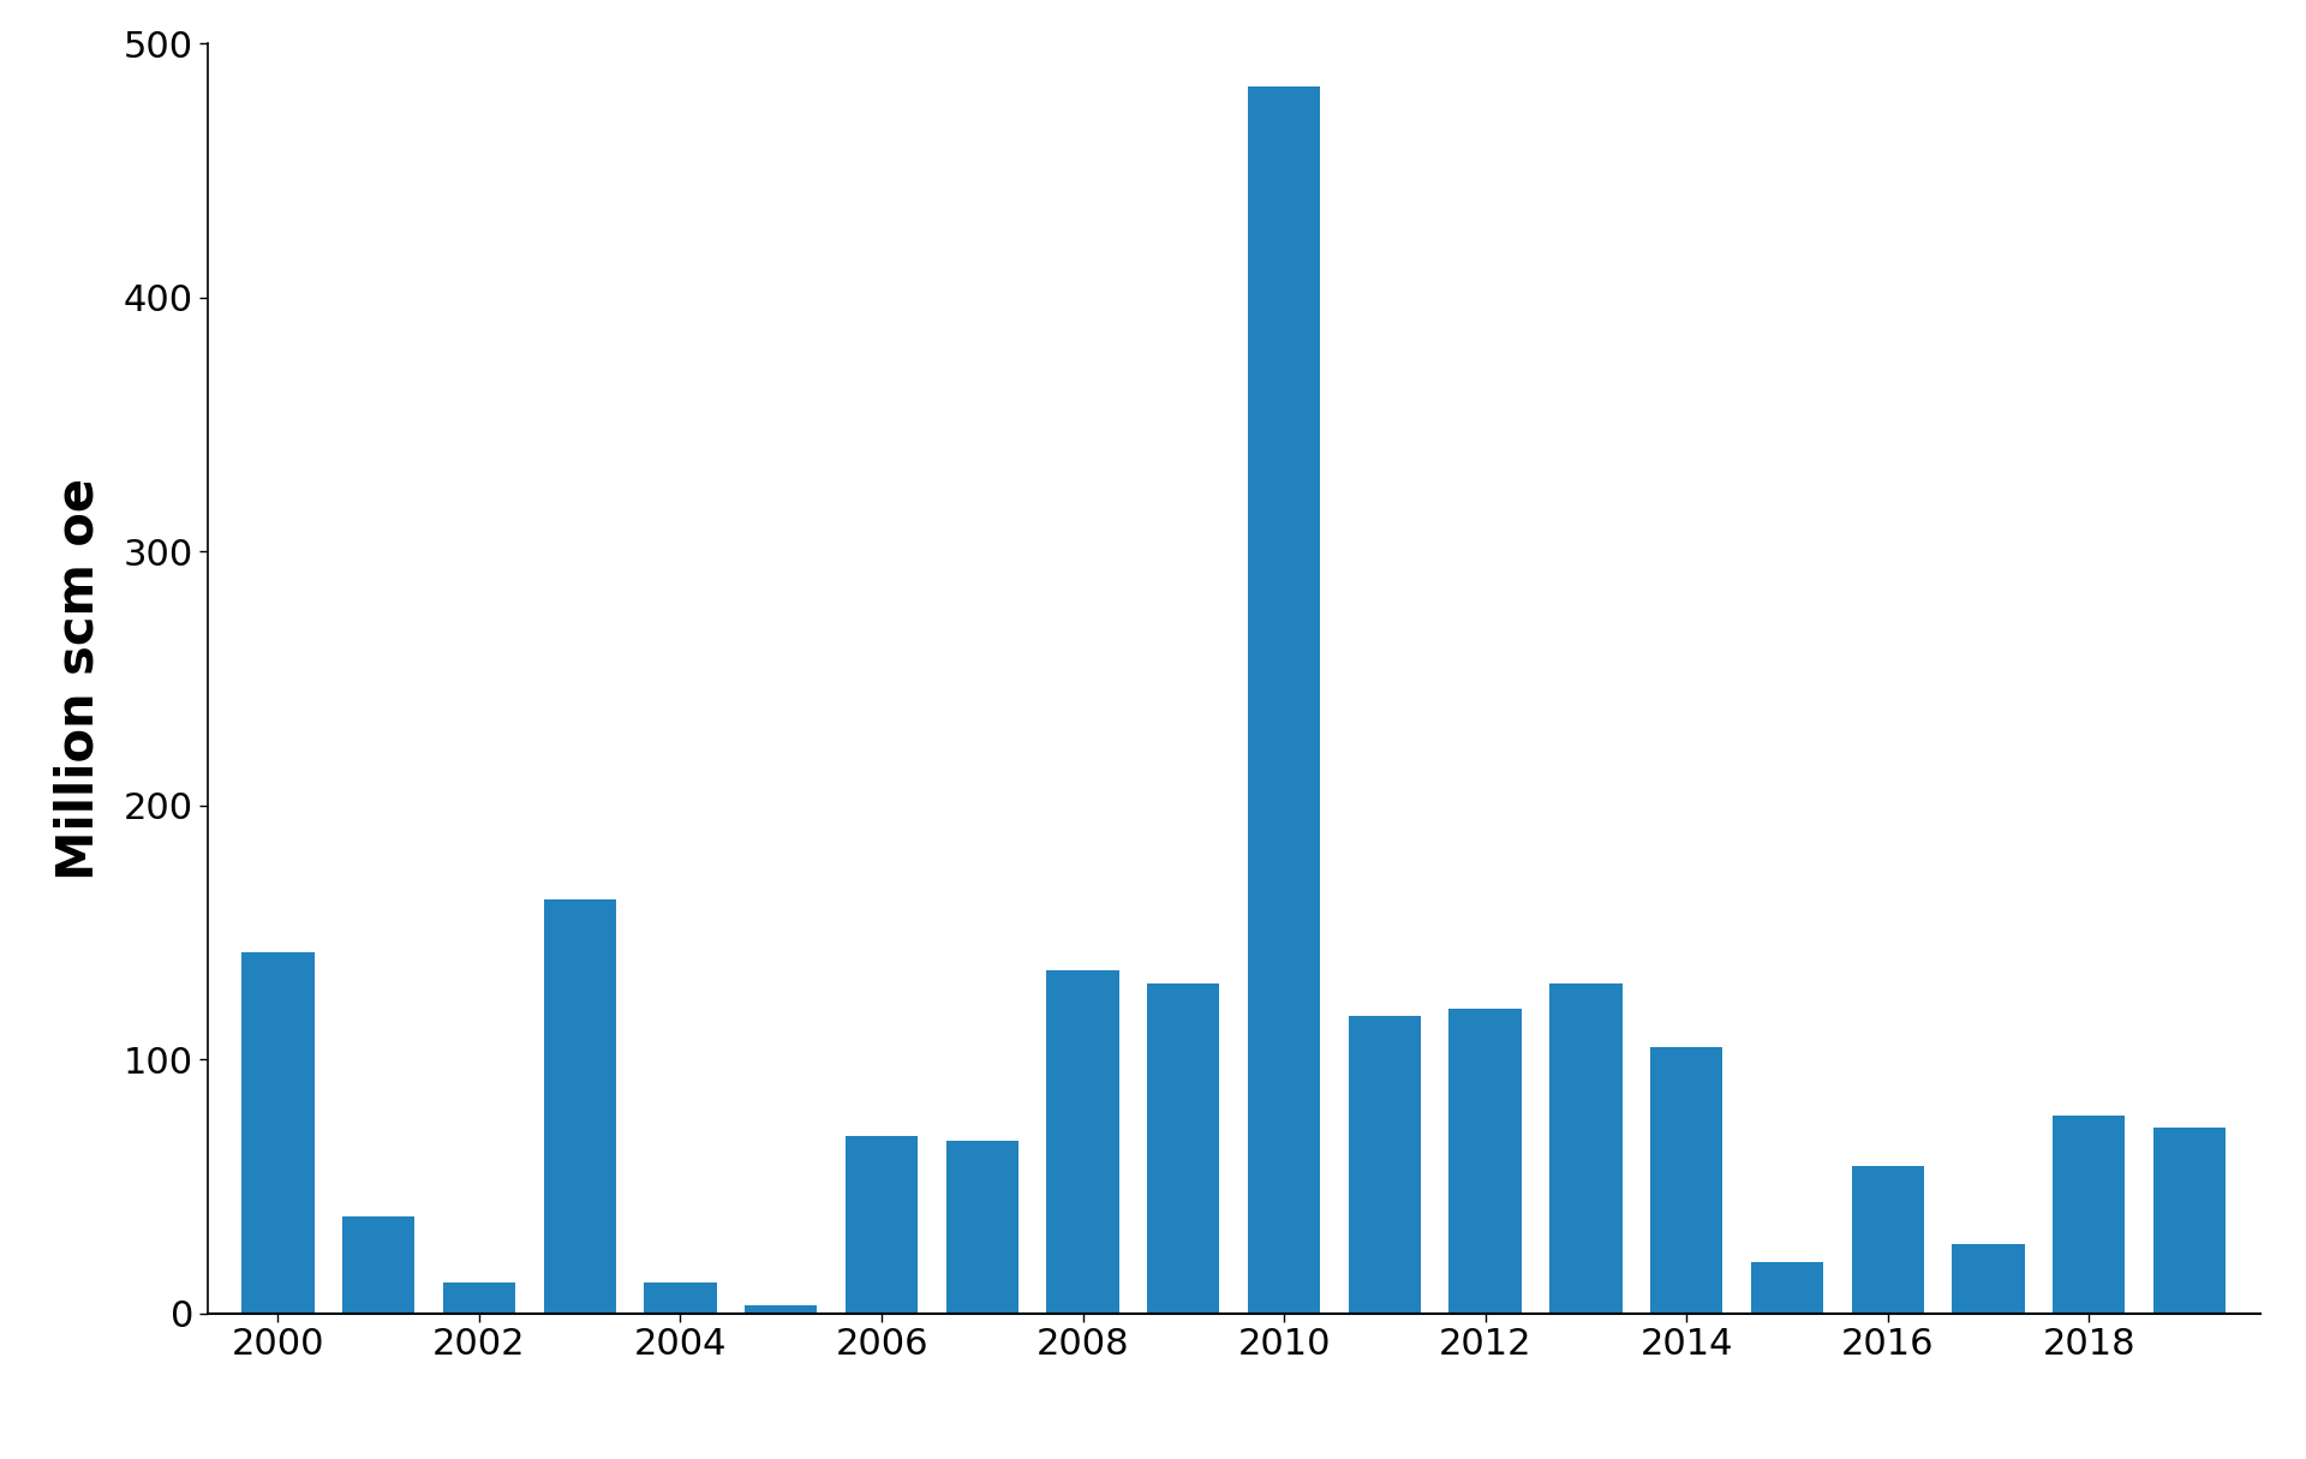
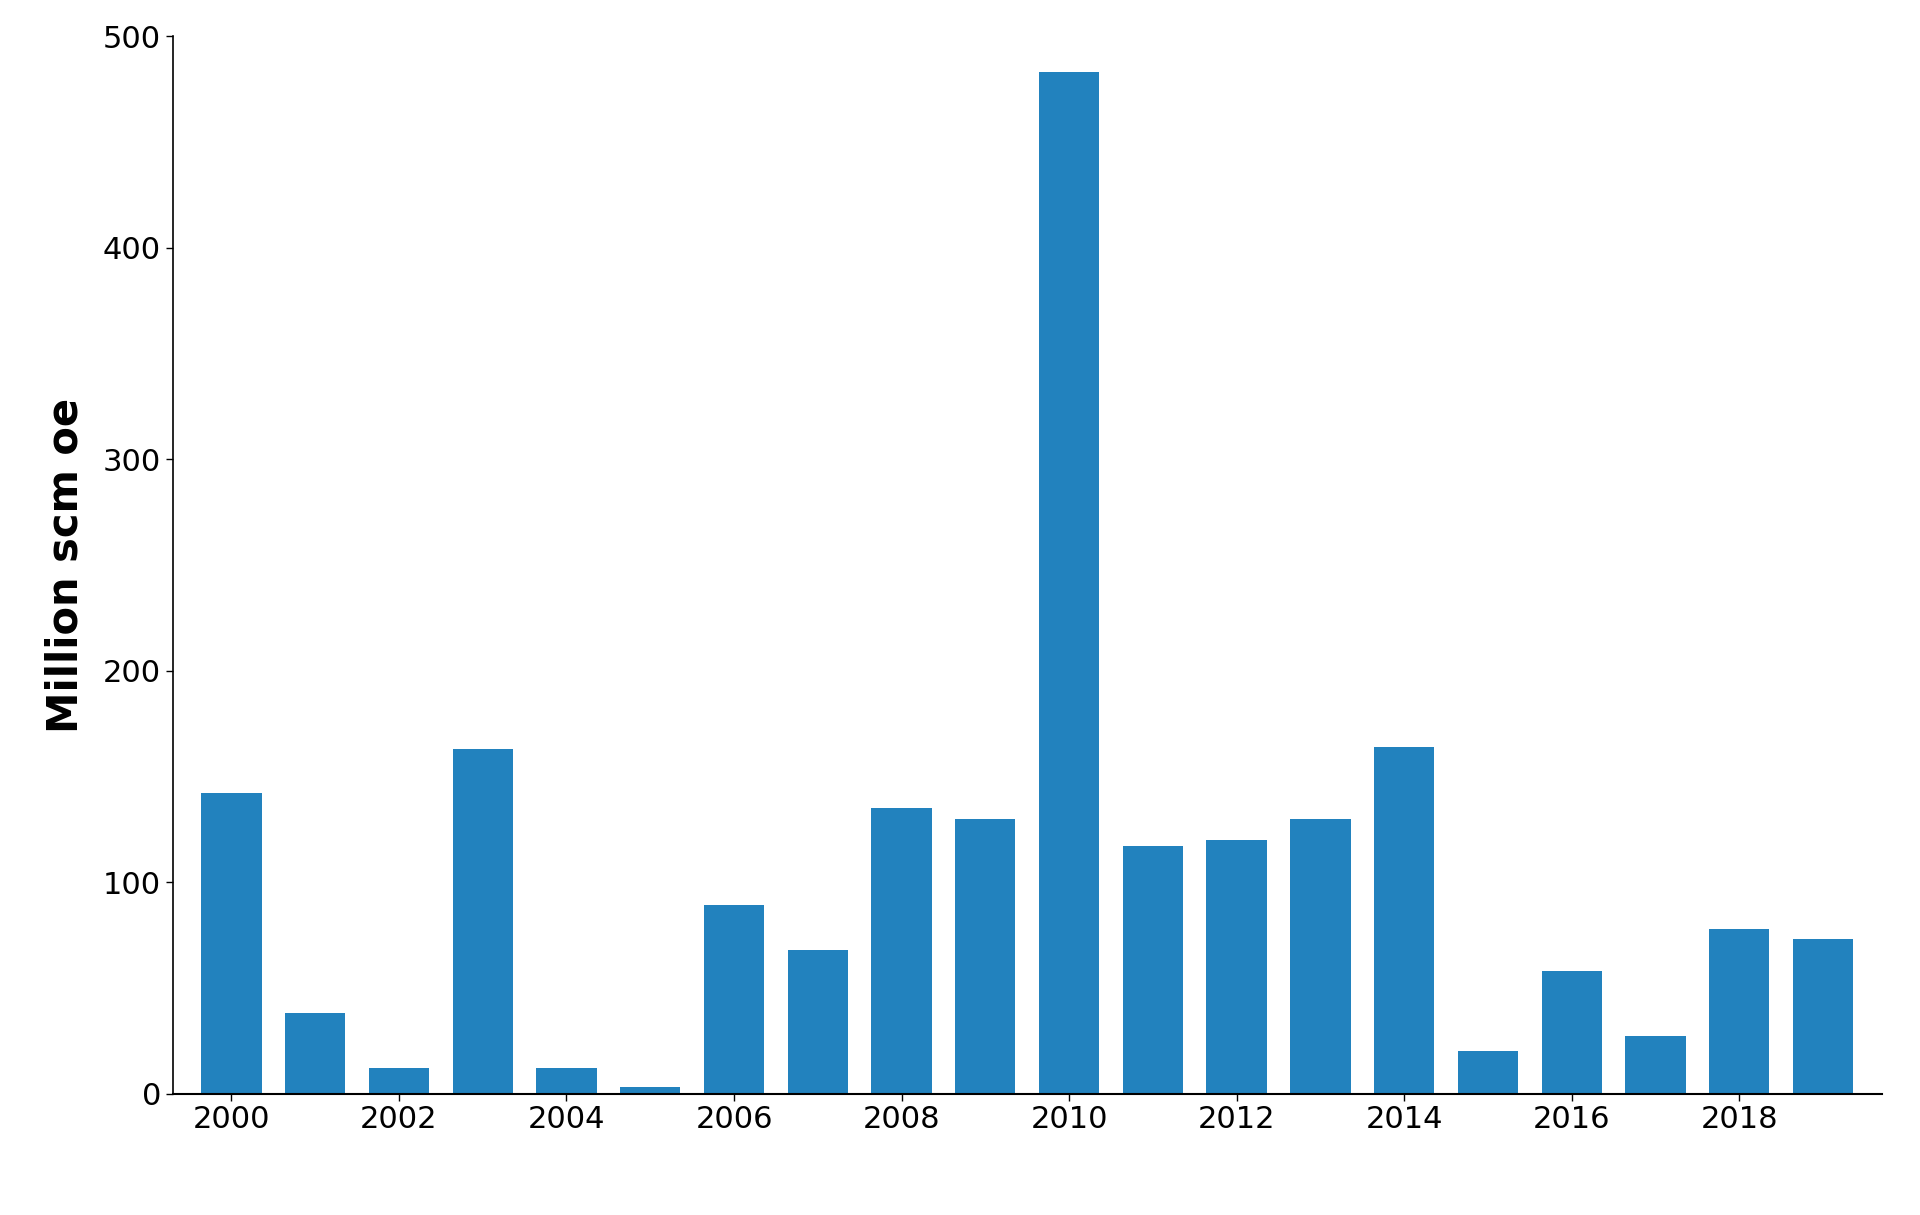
2006: 70 -> 89
2014: 105 -> 164
